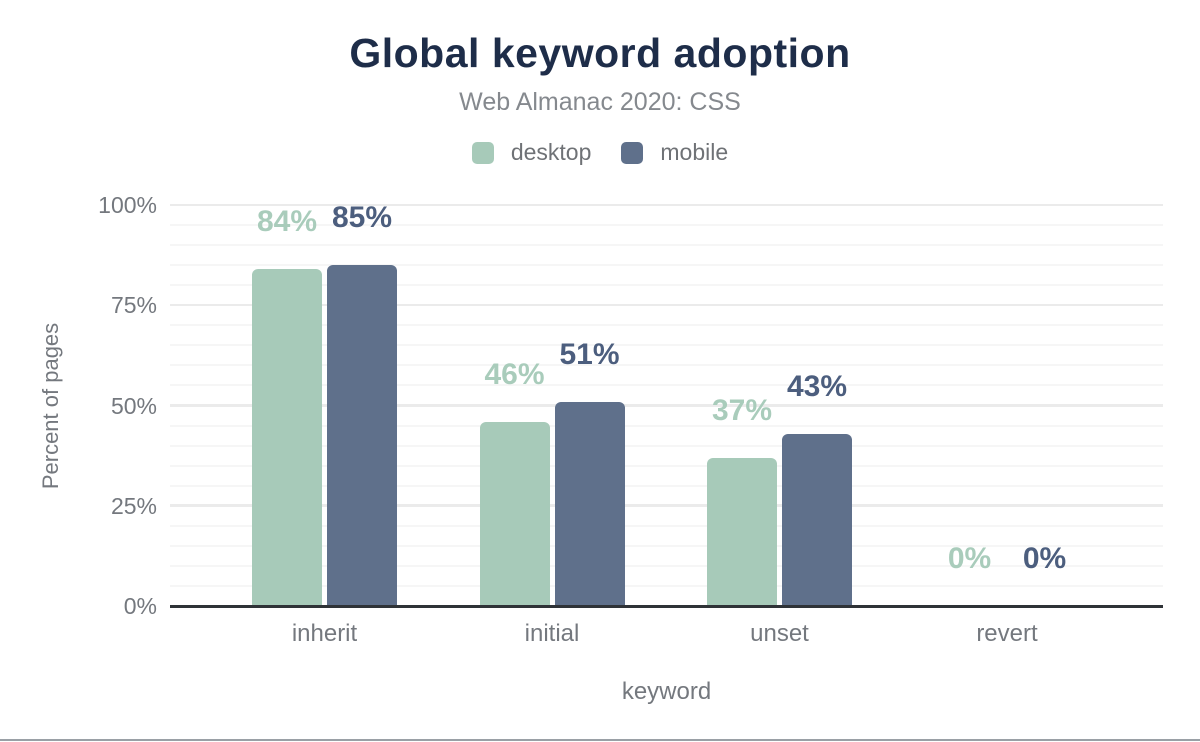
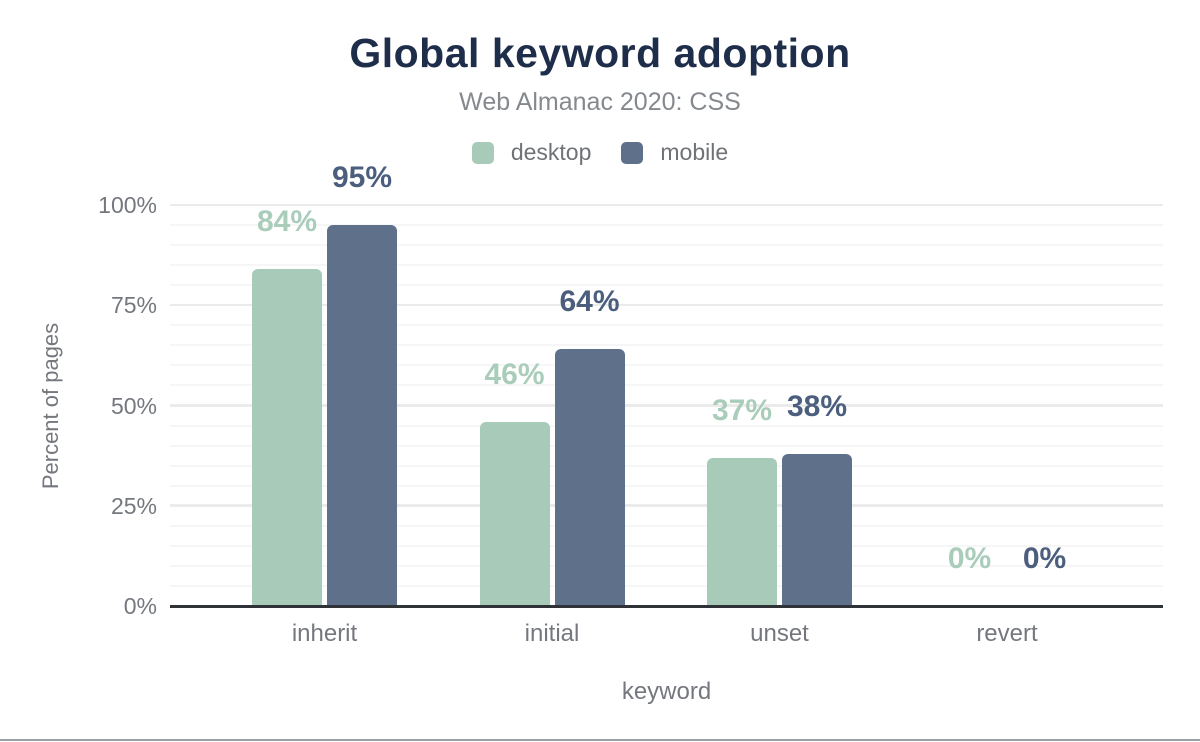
mobile/inherit: 85% -> 95%
mobile/initial: 51% -> 64%
mobile/unset: 43% -> 38%
